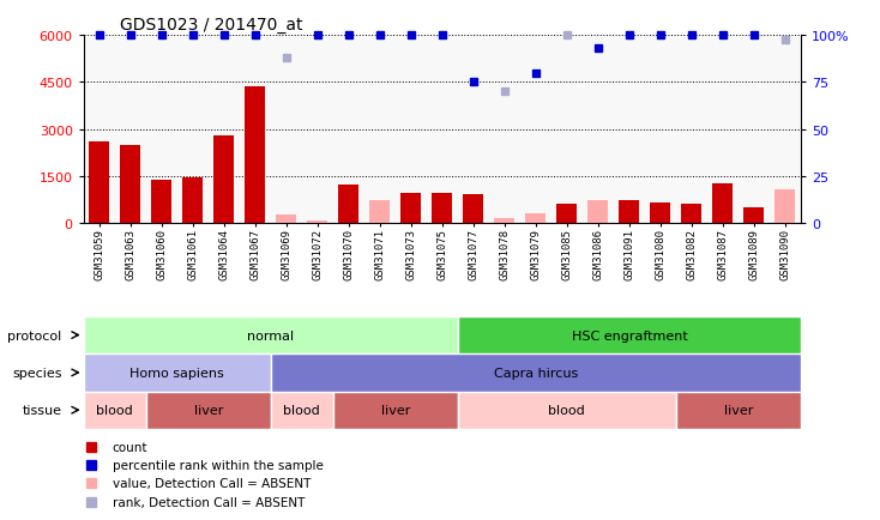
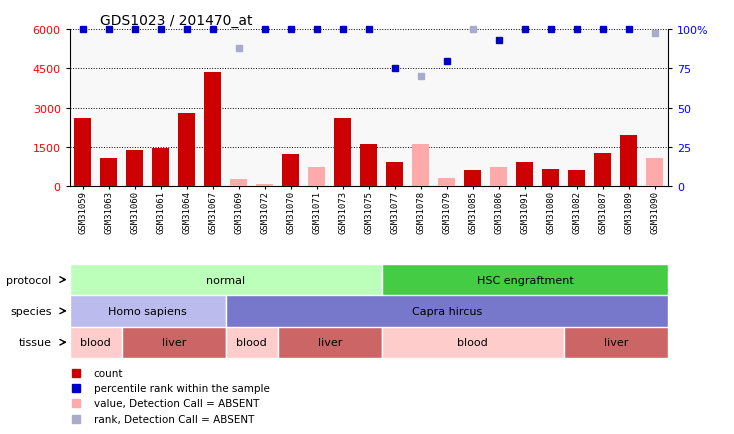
GSM31063: 2500 -> 1050
GSM31073: 950 -> 2600
GSM31075: 950 -> 1600
GSM31078: 120 -> 1600
GSM31091: 700 -> 900
GSM31089: 500 -> 1950
